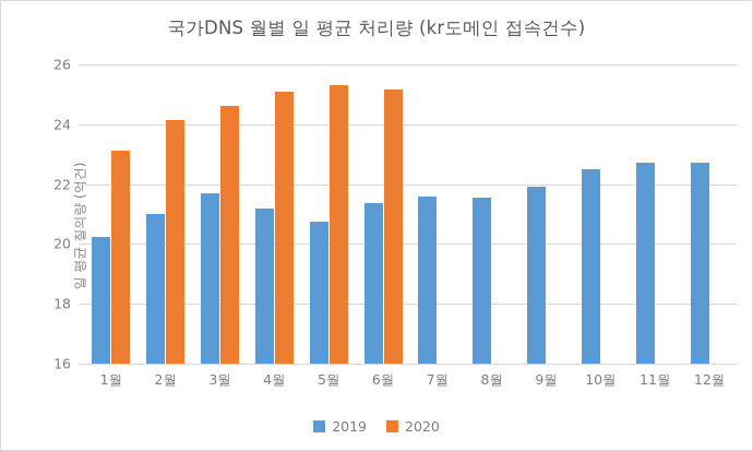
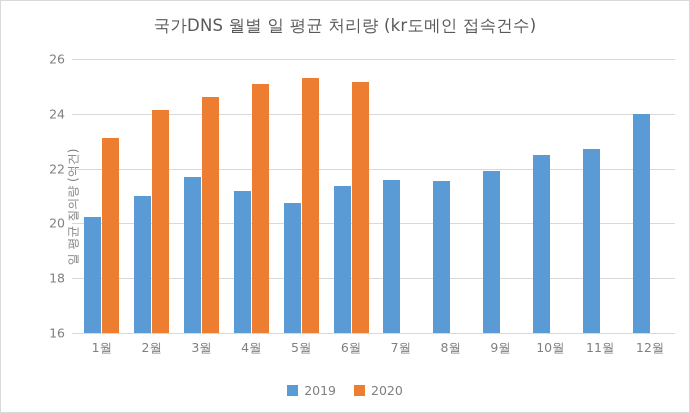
2019/12월: 22.7 -> 24.0
